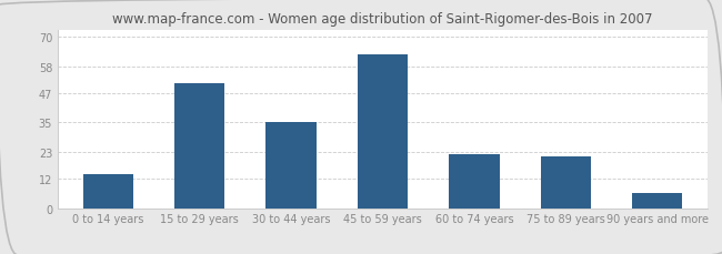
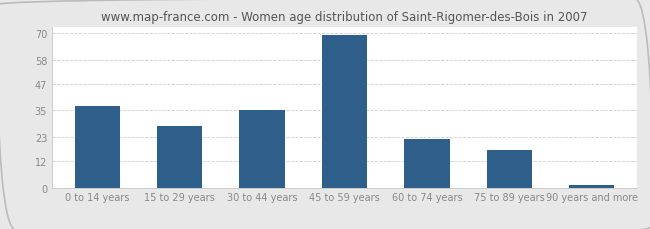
0 to 14 years: 14 -> 37
15 to 29 years: 51 -> 28
45 to 59 years: 63 -> 69
75 to 89 years: 21 -> 17
90 years and more: 6 -> 1
